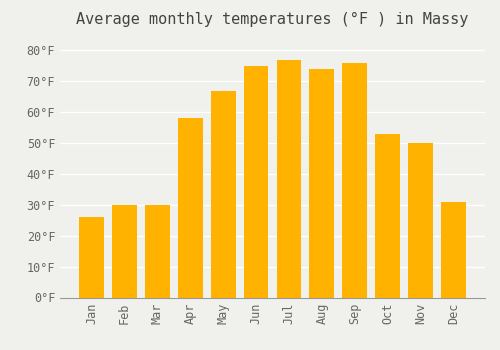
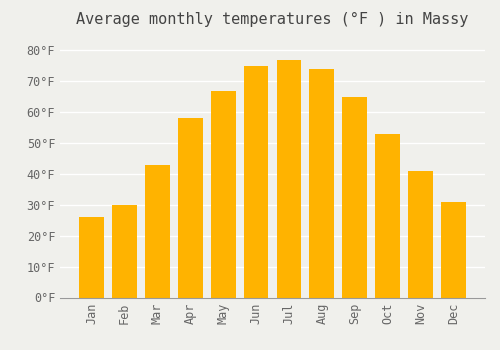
Mar: 30°F -> 43°F
Sep: 76°F -> 65°F
Nov: 50°F -> 41°F
